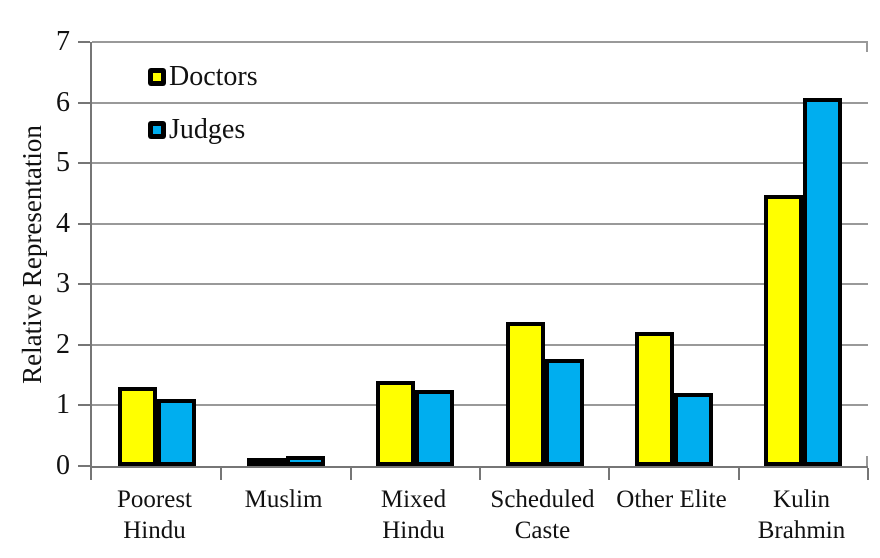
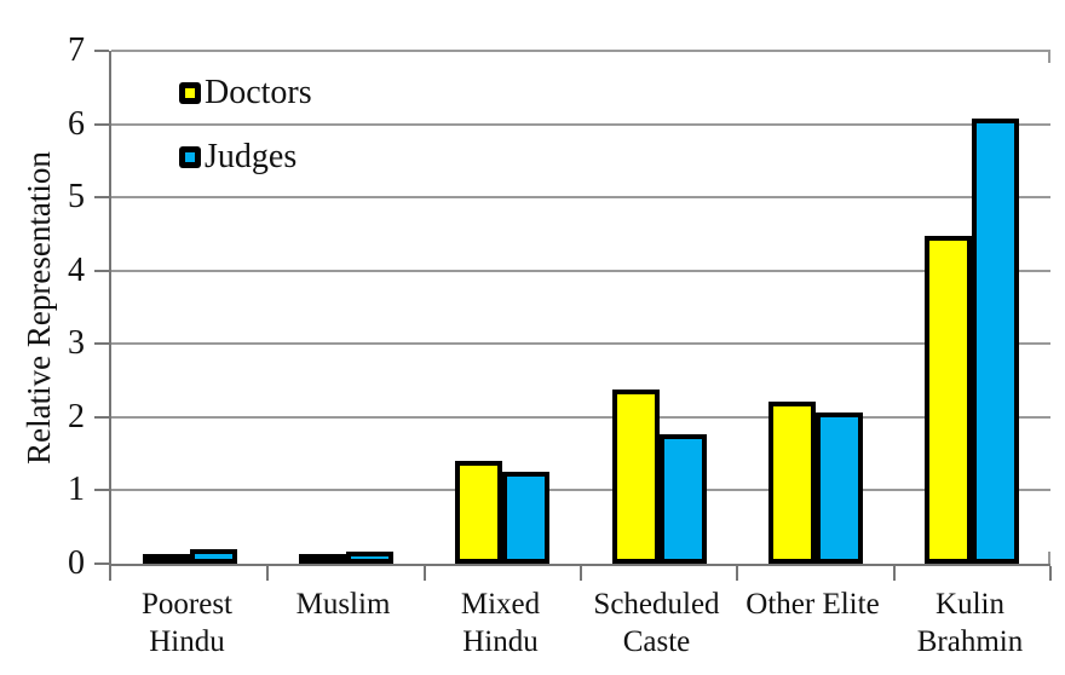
Doctors/Poorest Hindu: 1.3 -> 0.1
Judges/Poorest Hindu: 1.1 -> 0.2
Judges/Other Elite: 1.2 -> 2.1
